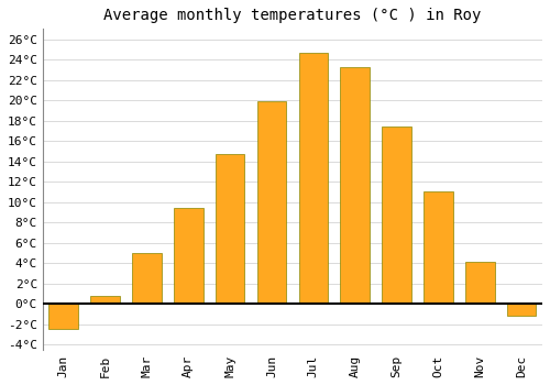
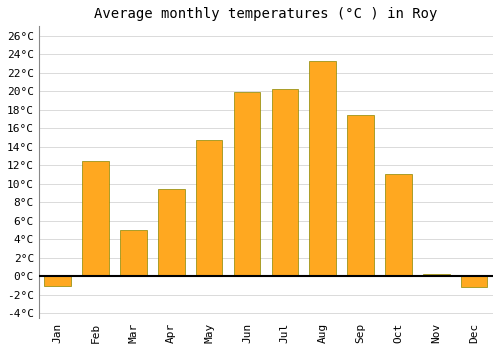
Jan: -2.5°C -> -1.0°C
Feb: 0.8°C -> 12.4°C
Jul: 24.7°C -> 20.2°C
Nov: 4.1°C -> 0.2°C
